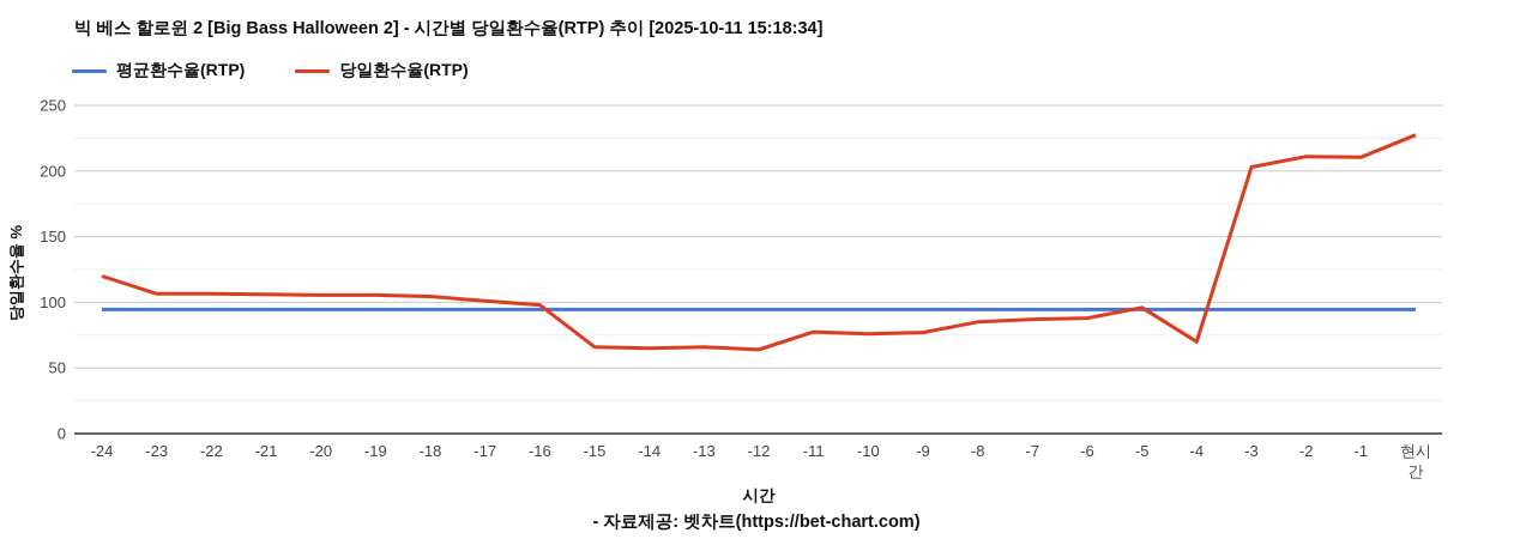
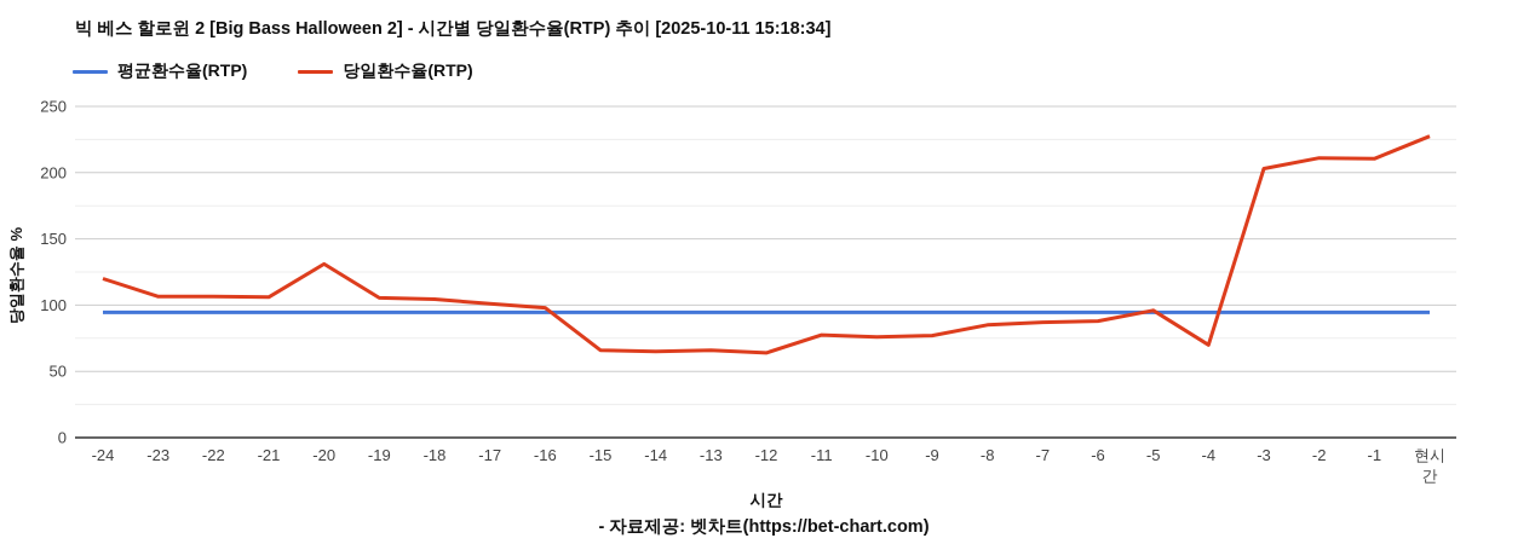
당일환수율(RTP)/-20: 106 -> 131
